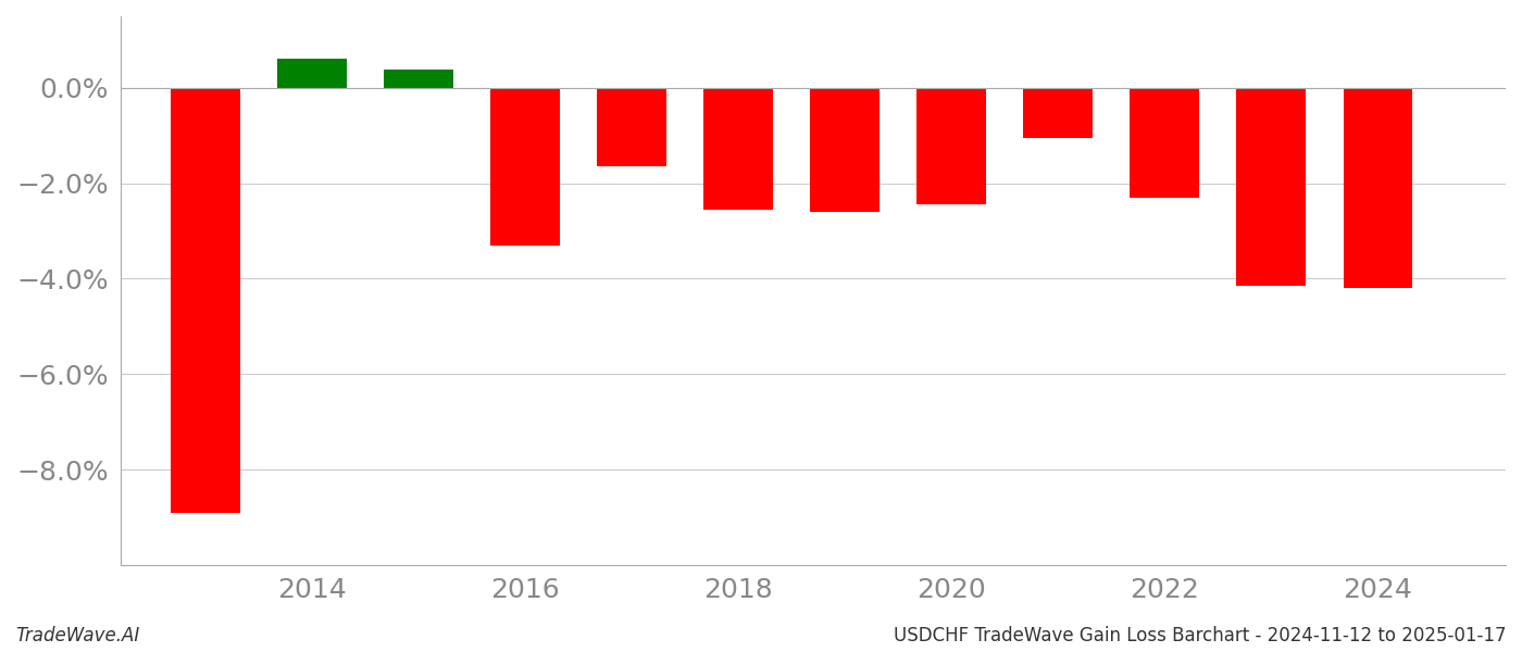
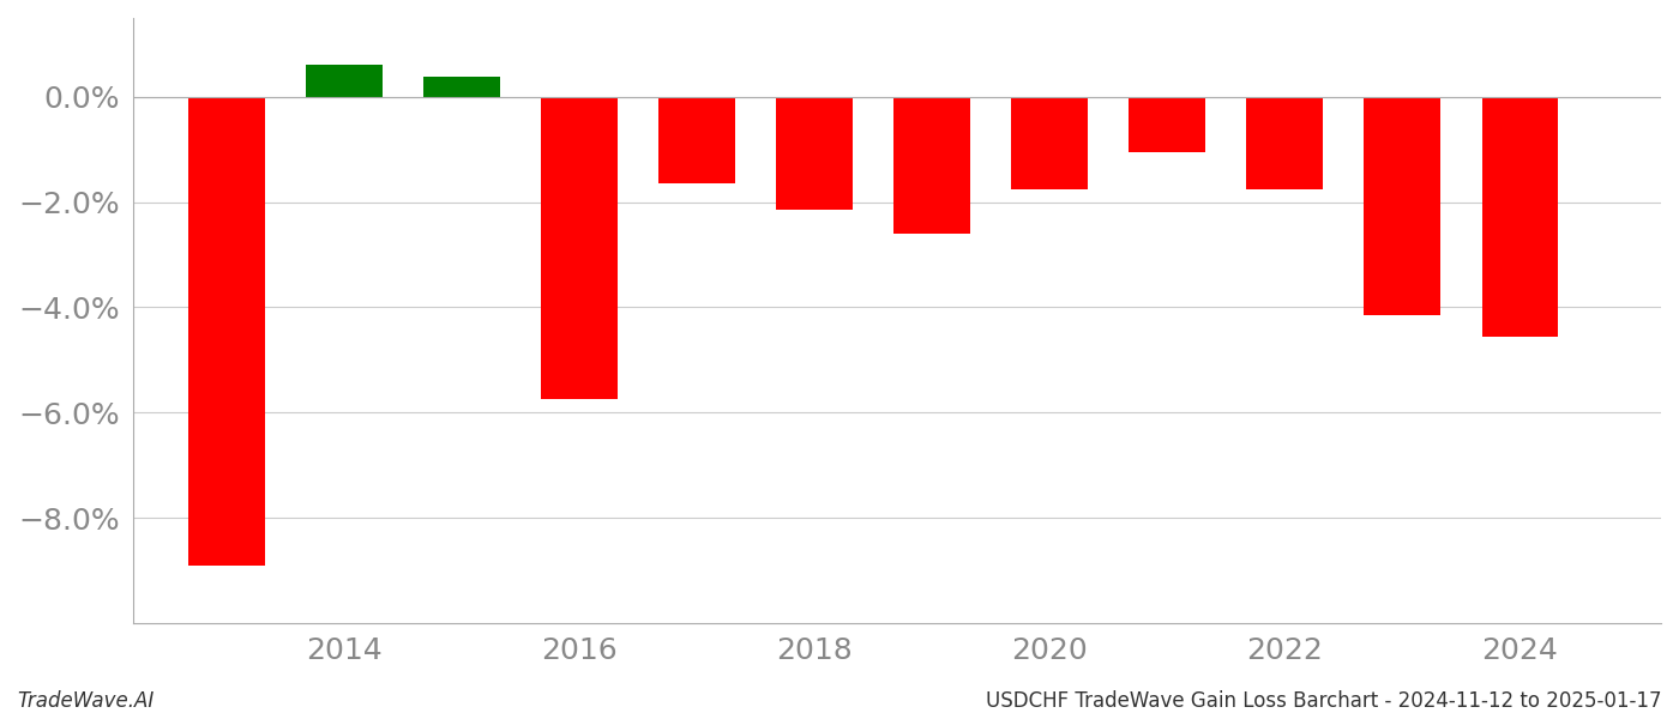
2016: -3.30% -> -5.75%
2018: -2.55% -> -2.15%
2020: -2.45% -> -1.75%
2022: -2.30% -> -1.75%
2024: -4.20% -> -4.55%
